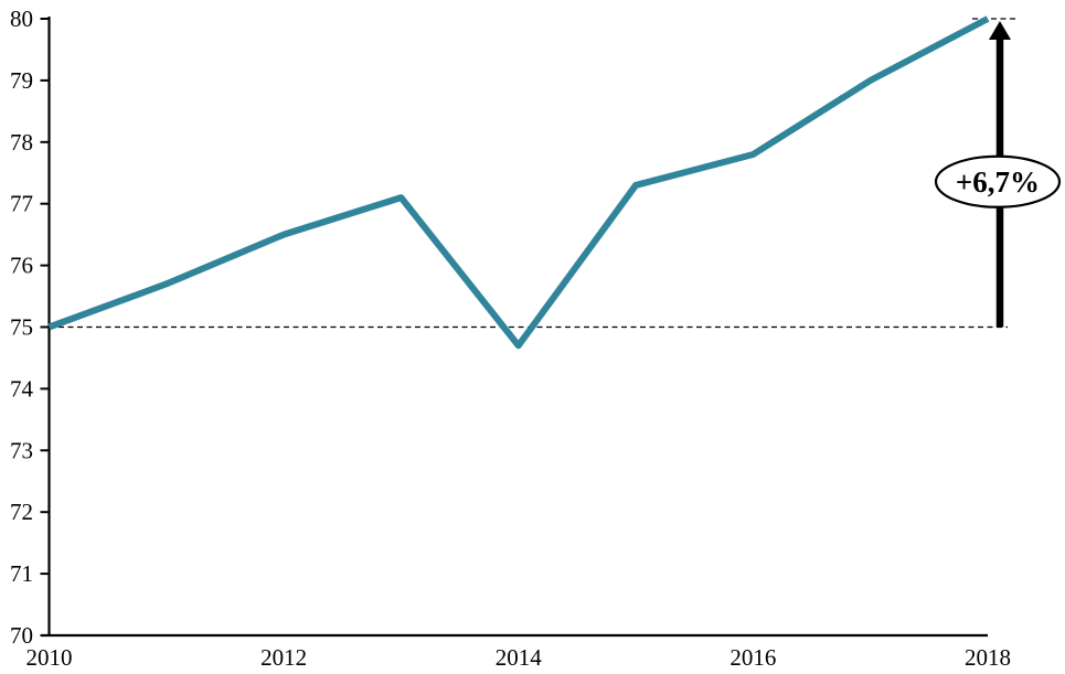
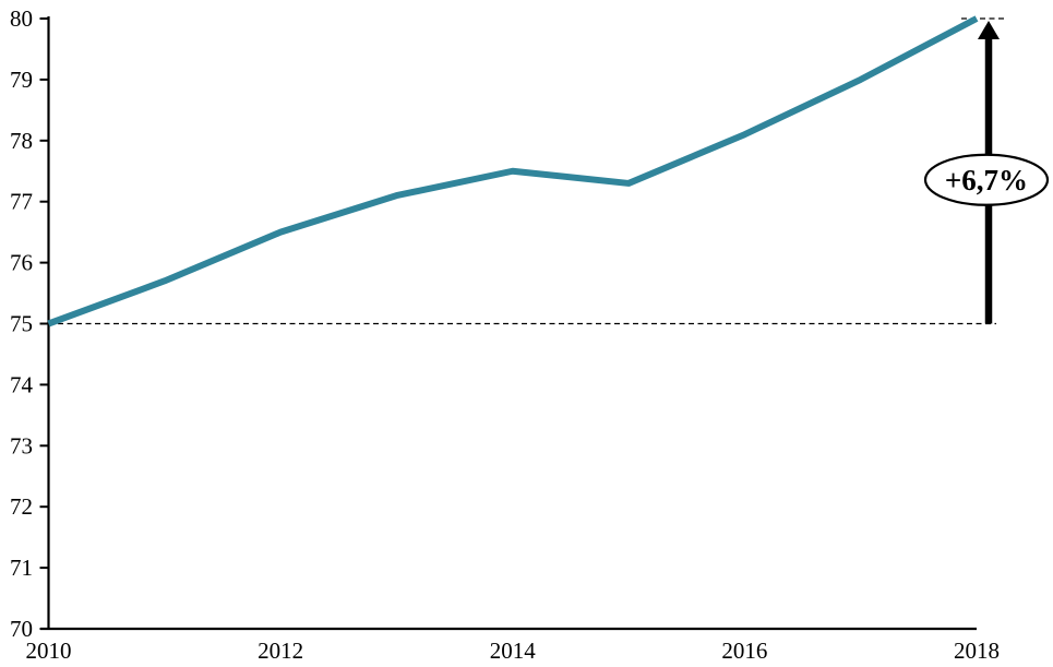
2014: 74.7 -> 77.5
2016: 77.8 -> 78.1
